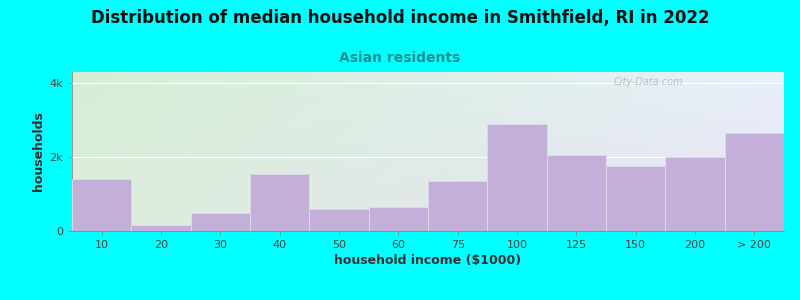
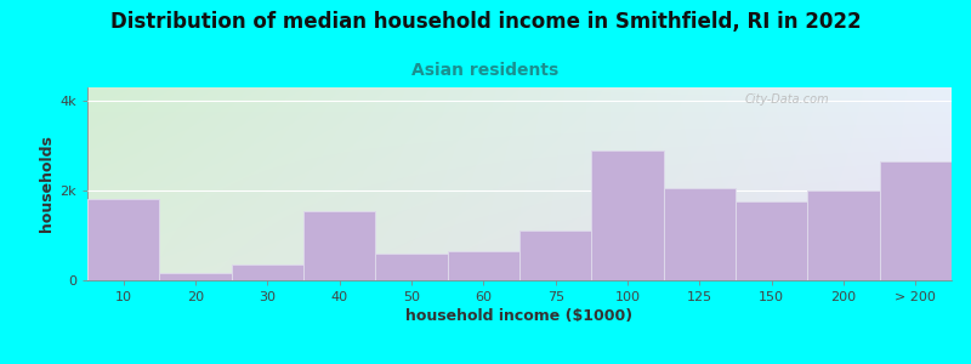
10: 1.40k -> 1.80k
30: 0.50k -> 0.35k
75: 1.35k -> 1.10k
